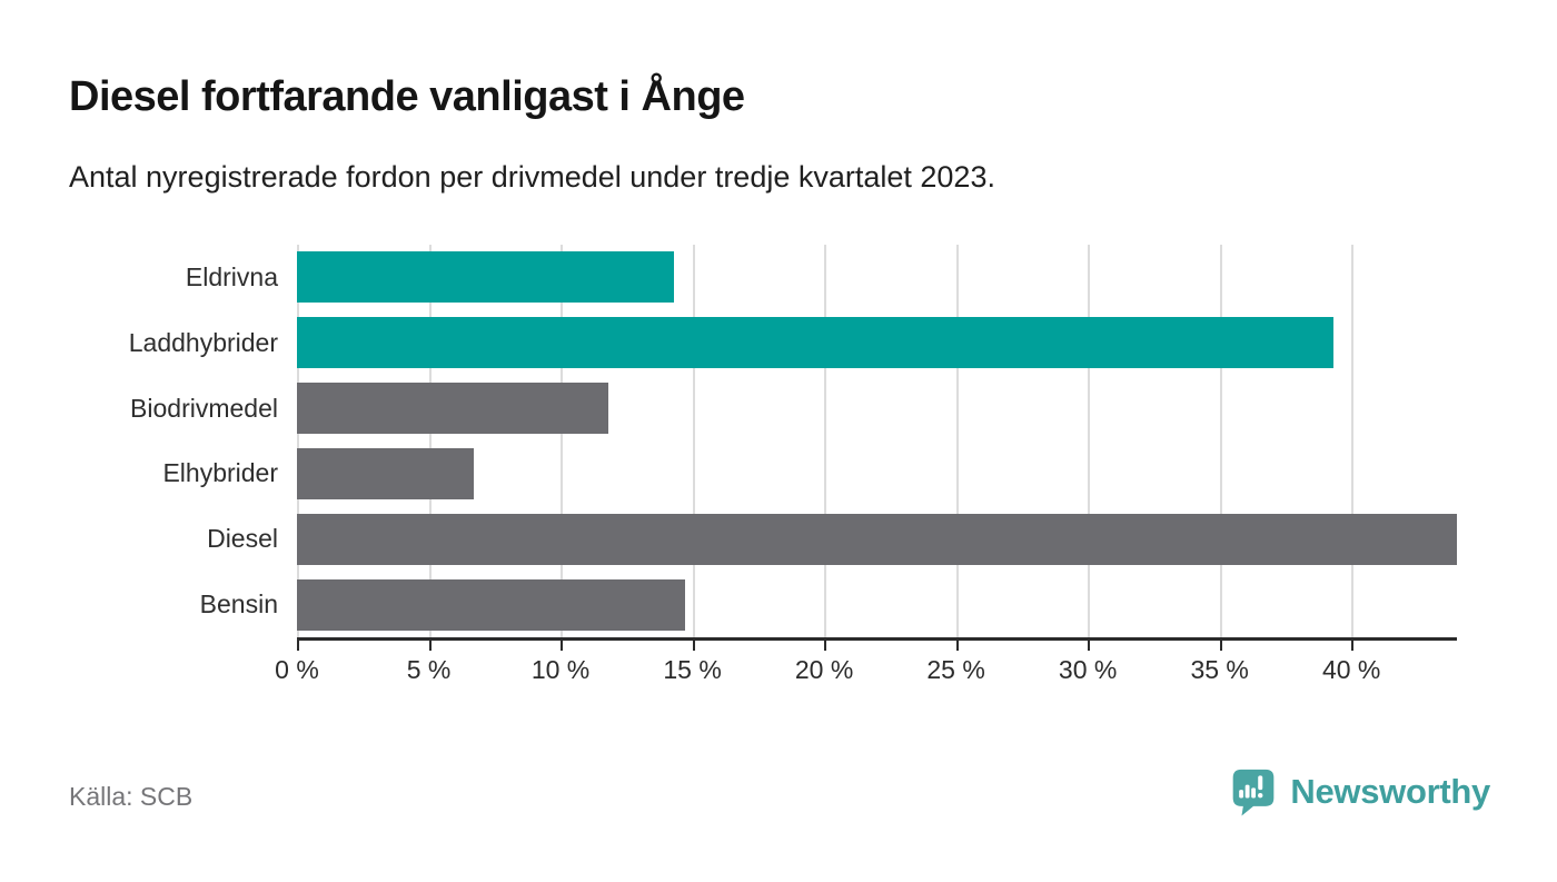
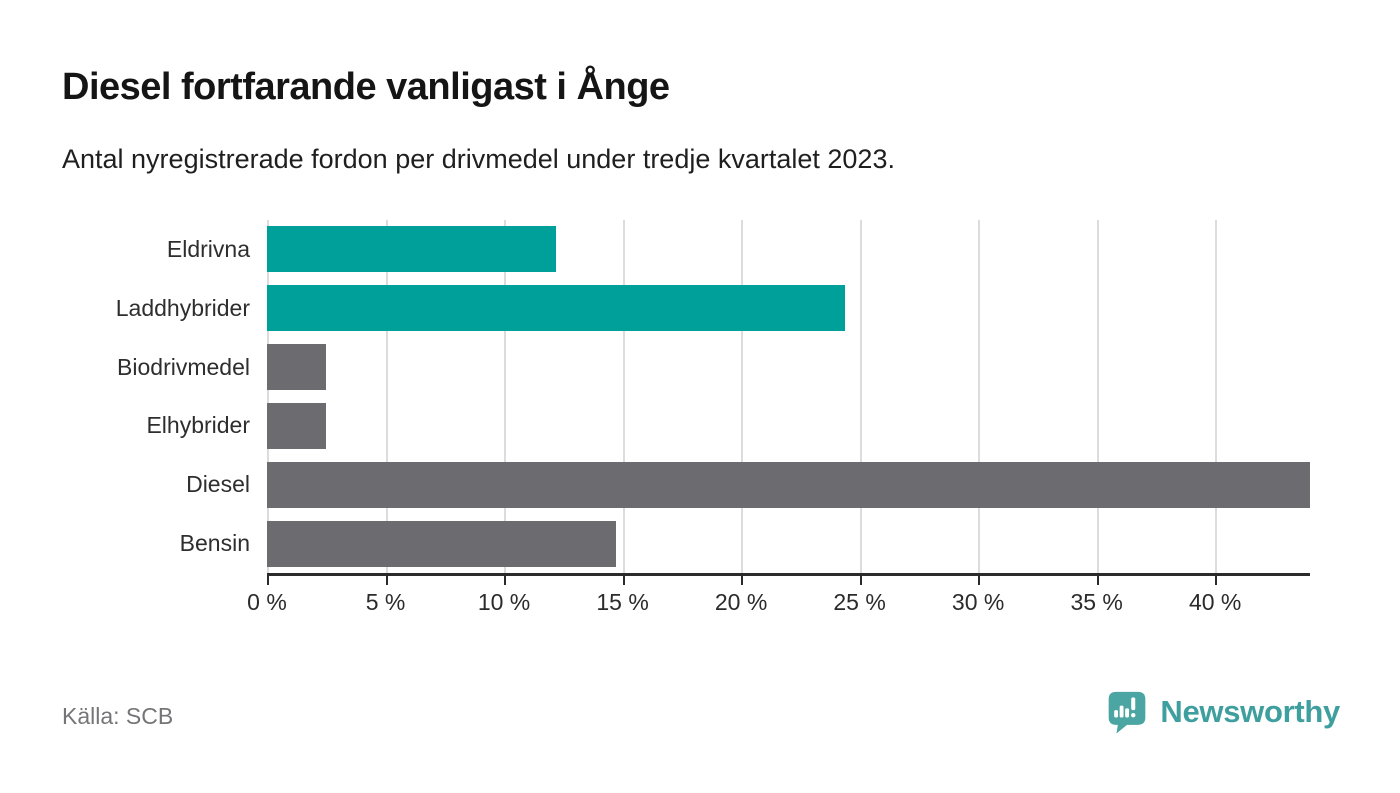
Eldrivna: 14.3% -> 12.2%
Laddhybrider: 39.3% -> 24.4%
Biodrivmedel: 11.8% -> 2.5%
Elhybrider: 6.7% -> 2.5%
